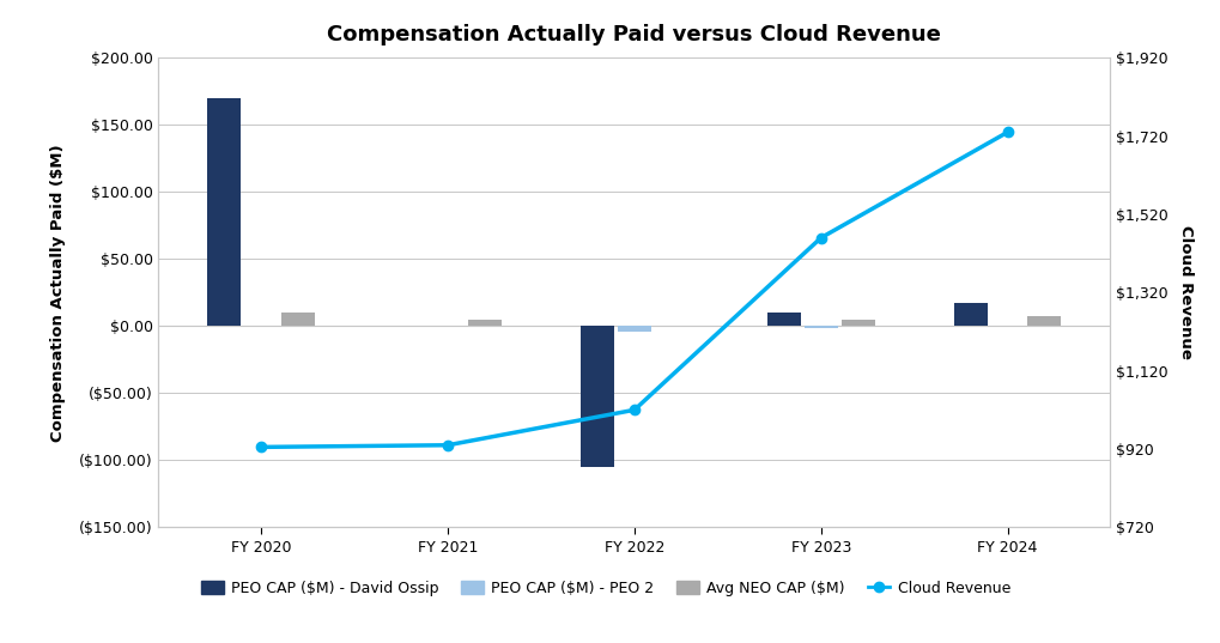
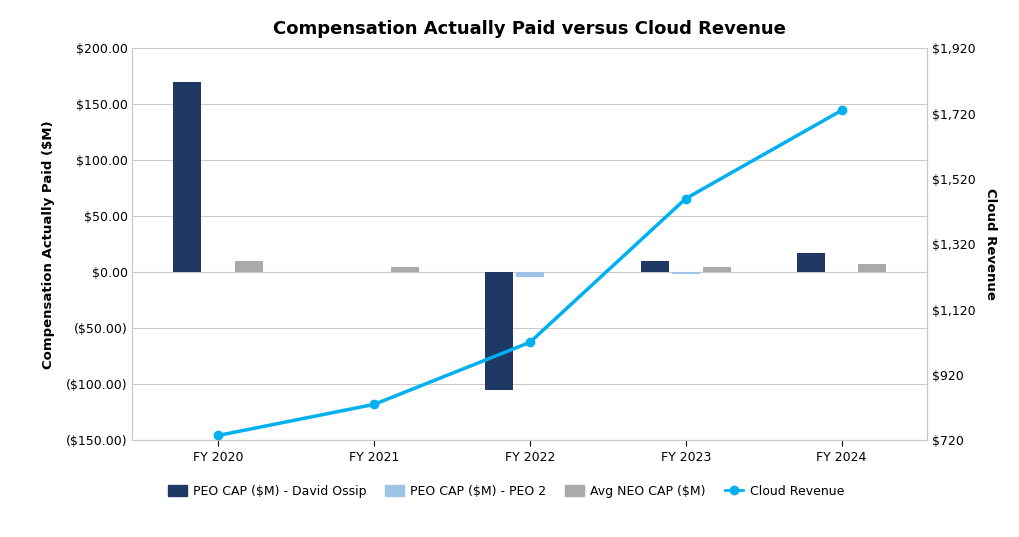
Cloud Revenue/FY 2020: $925 -> $735
Cloud Revenue/FY 2021: $930 -> $830
